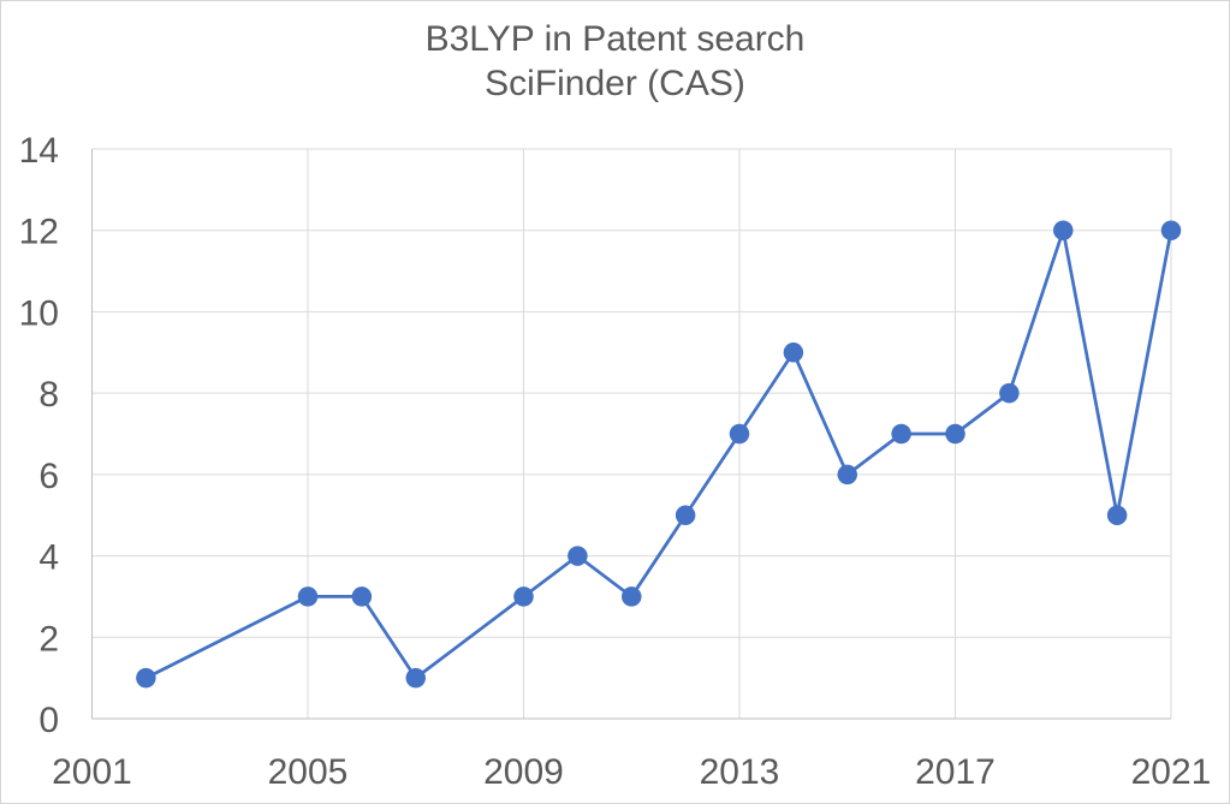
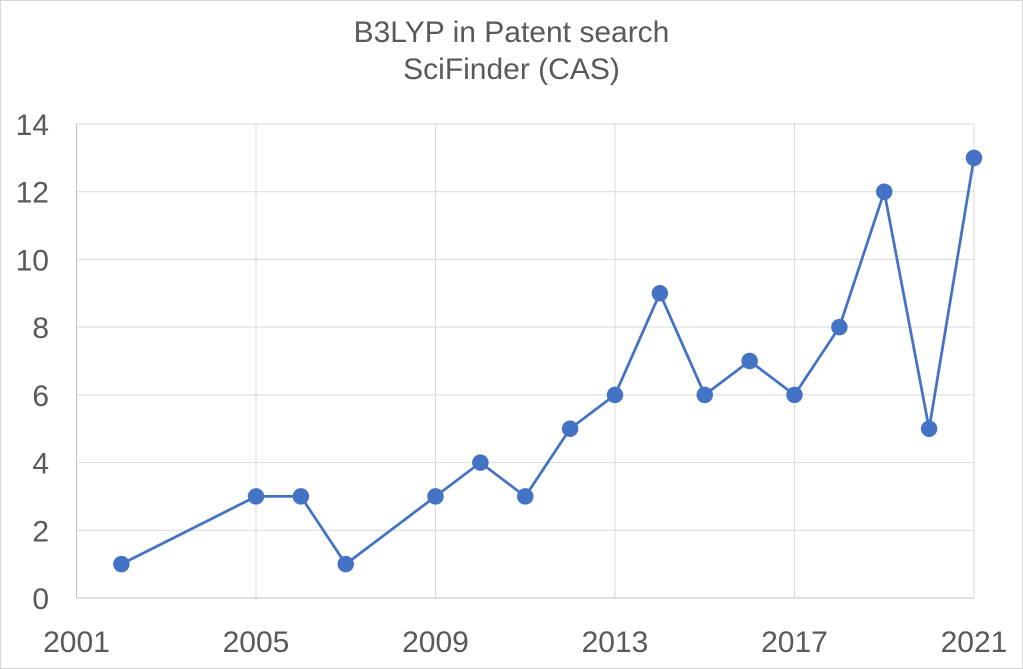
2013: 7 -> 6
2017: 7 -> 6
2021: 12 -> 13
